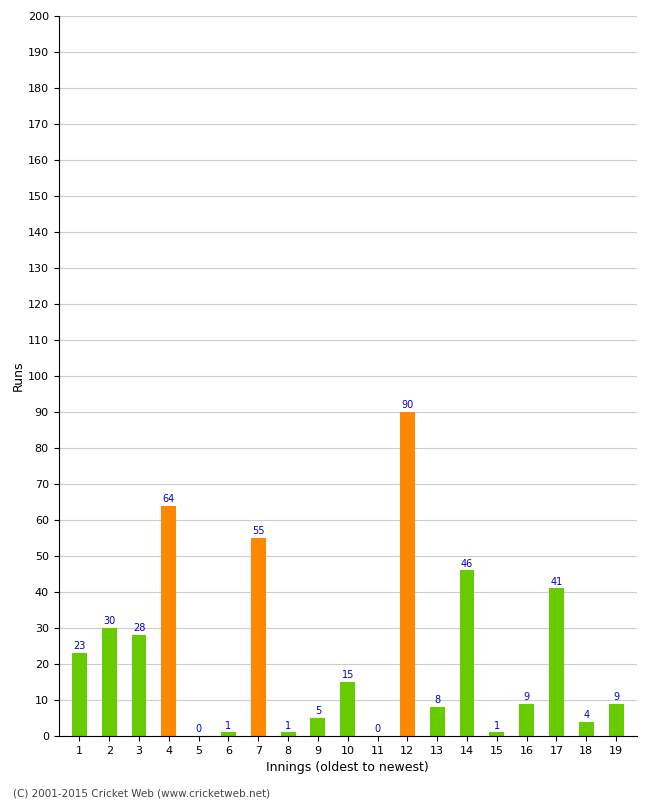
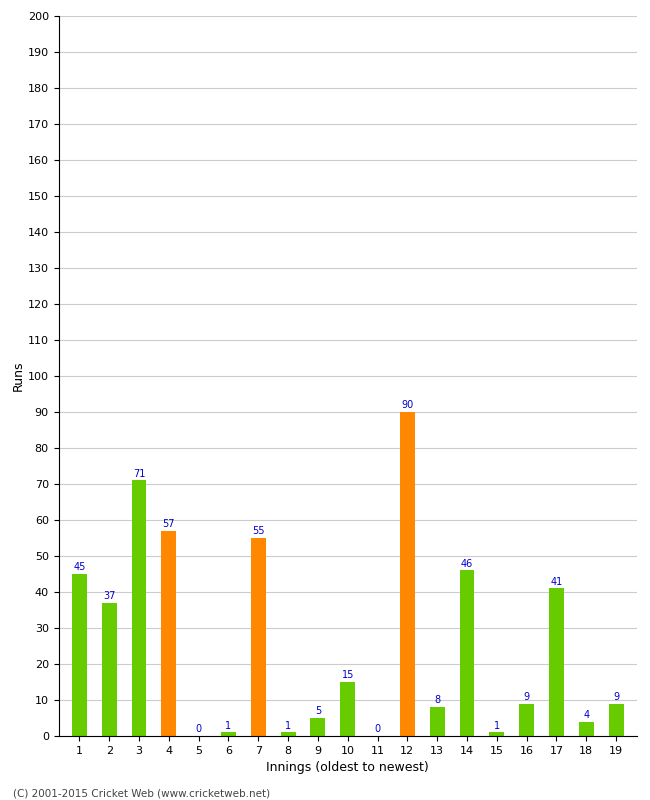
1: 23 -> 45
2: 30 -> 37
3: 28 -> 71
4: 64 -> 57
